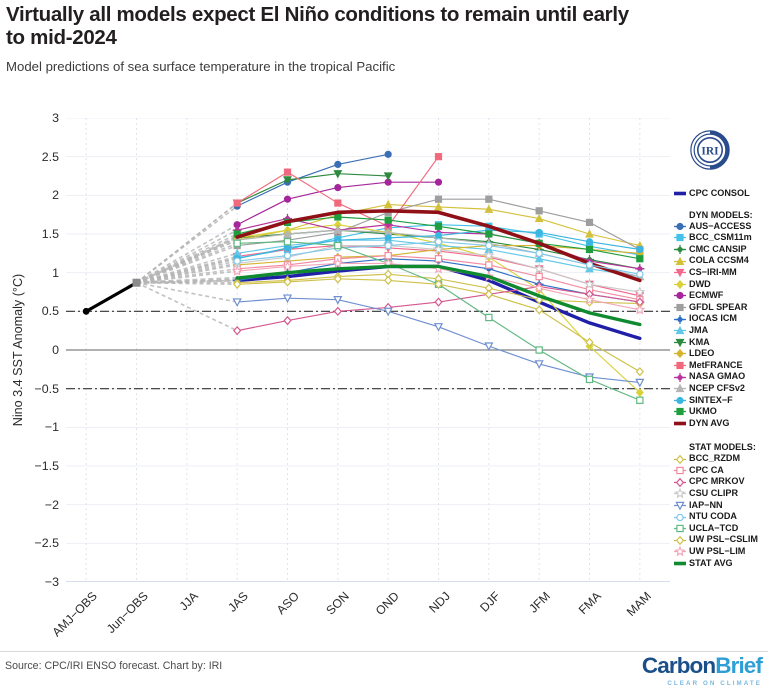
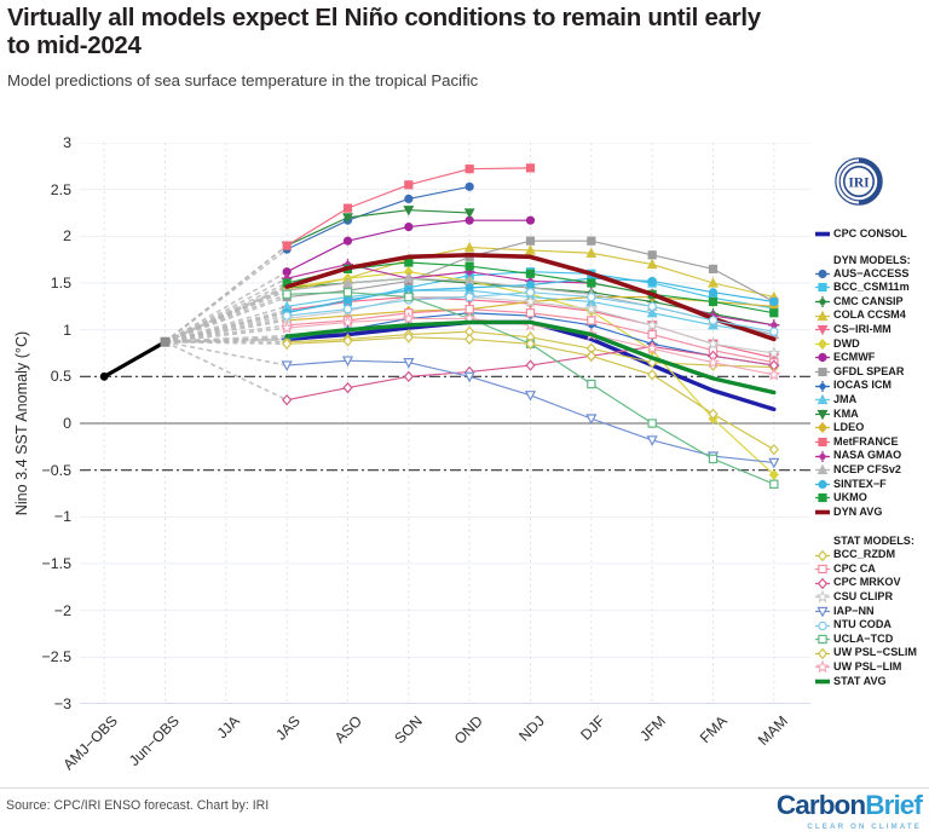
MetFRANCE/SON: 1.9 -> 2.5
MetFRANCE/OND: 1.6 -> 2.7
MetFRANCE/NDJ: 2.5 -> 2.7
